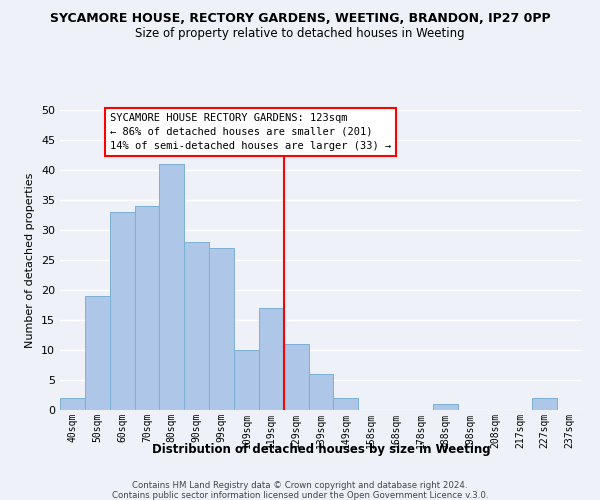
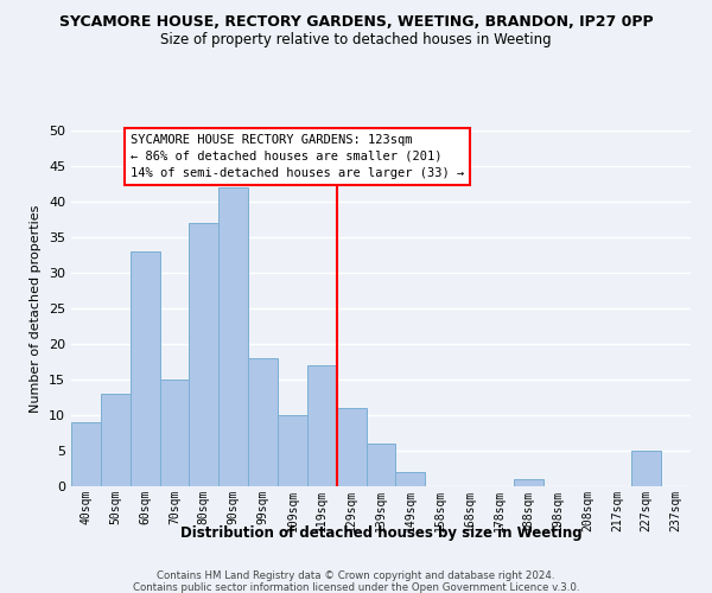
40sqm: 2 -> 9
50sqm: 19 -> 13
70sqm: 34 -> 15
80sqm: 41 -> 37
90sqm: 28 -> 42
99sqm: 27 -> 18
227sqm: 2 -> 5
